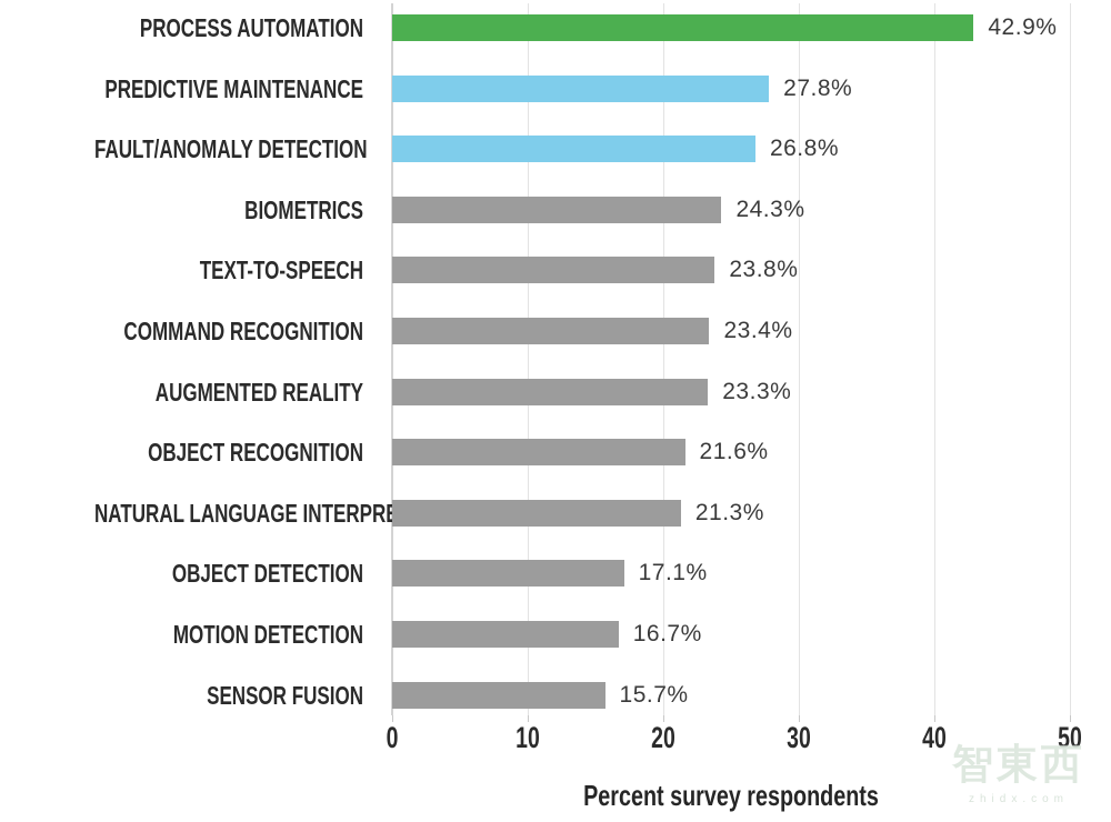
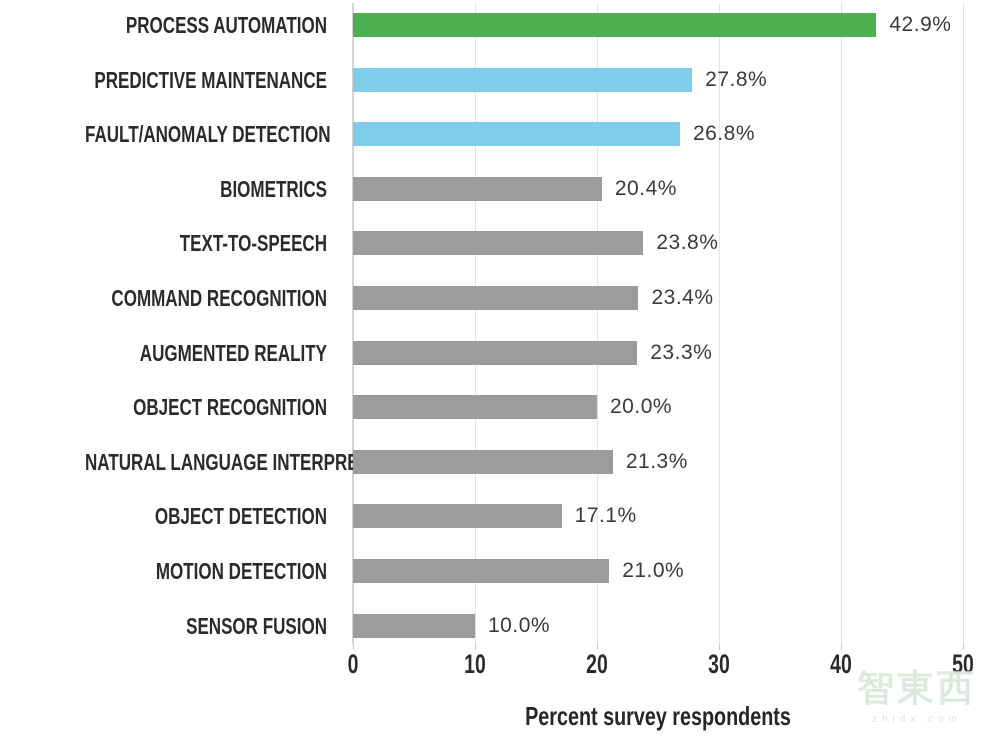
BIOMETRICS: 24.3% -> 20.4%
OBJECT RECOGNITION: 21.6% -> 20.0%
MOTION DETECTION: 16.7% -> 21.0%
SENSOR FUSION: 15.7% -> 10.0%
